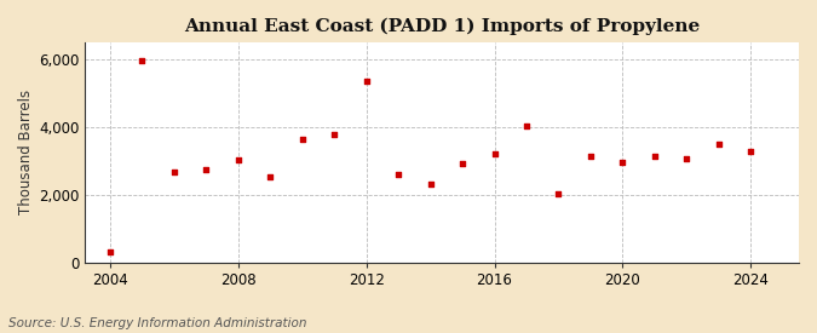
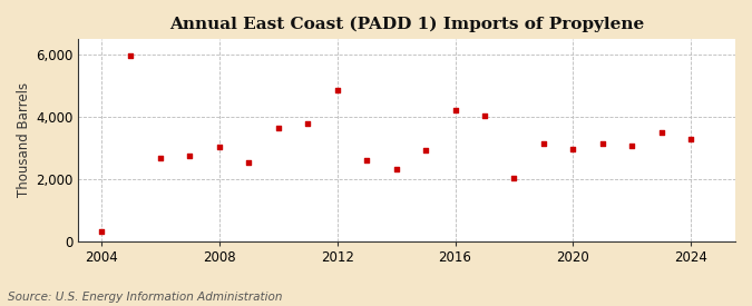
2012: 5,330 -> 4,850
2016: 3,200 -> 4,200
